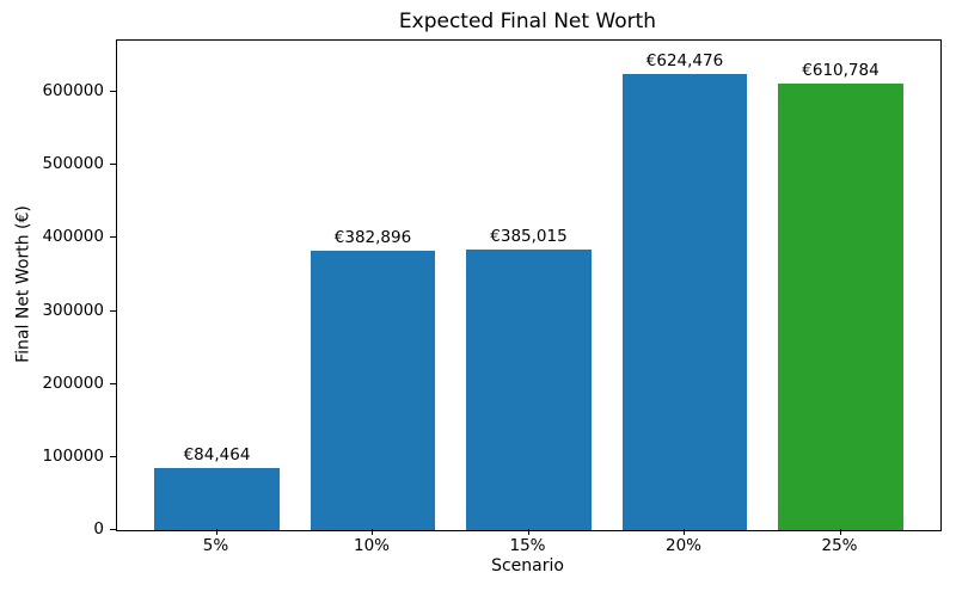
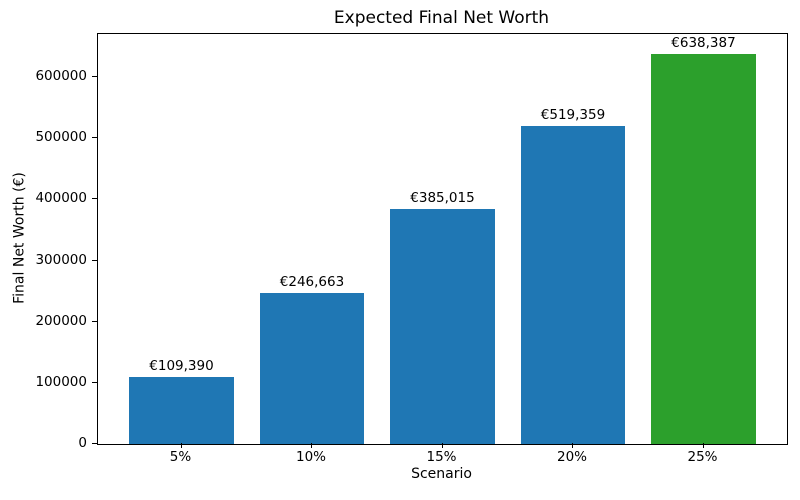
5%: €84,464 -> €109,390
10%: €382,896 -> €246,663
20%: €624,476 -> €519,359
25%: €610,784 -> €638,387
